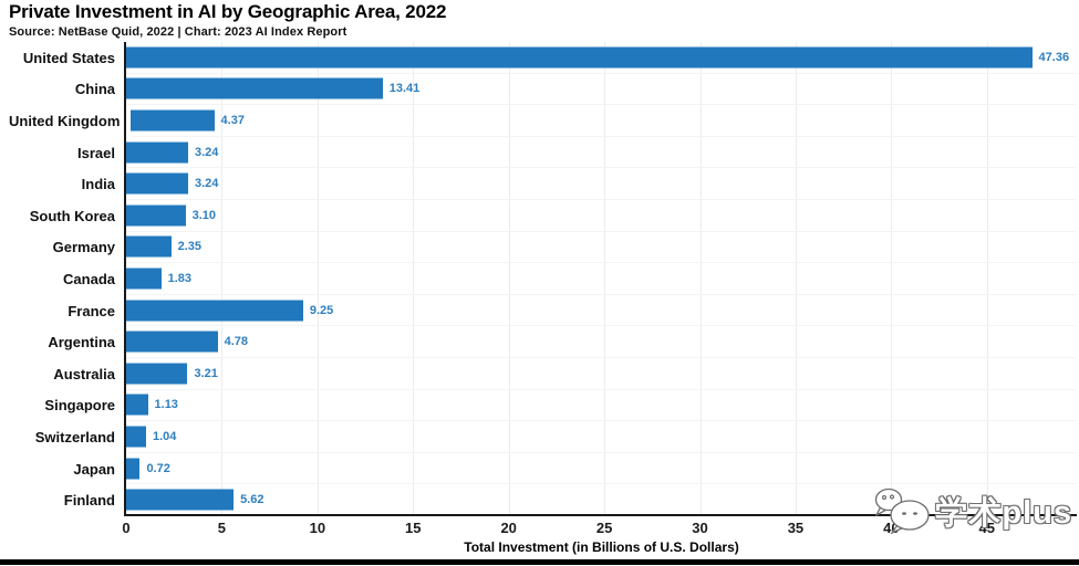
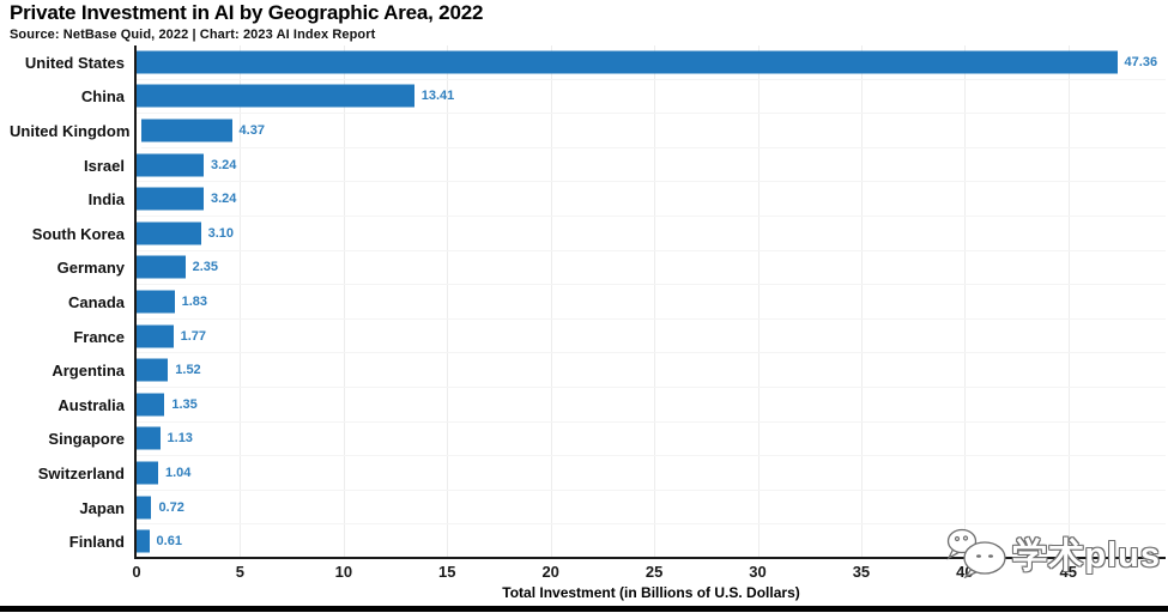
France: 9.25 -> 1.77
Argentina: 4.78 -> 1.52
Australia: 3.21 -> 1.35
Finland: 5.62 -> 0.61
